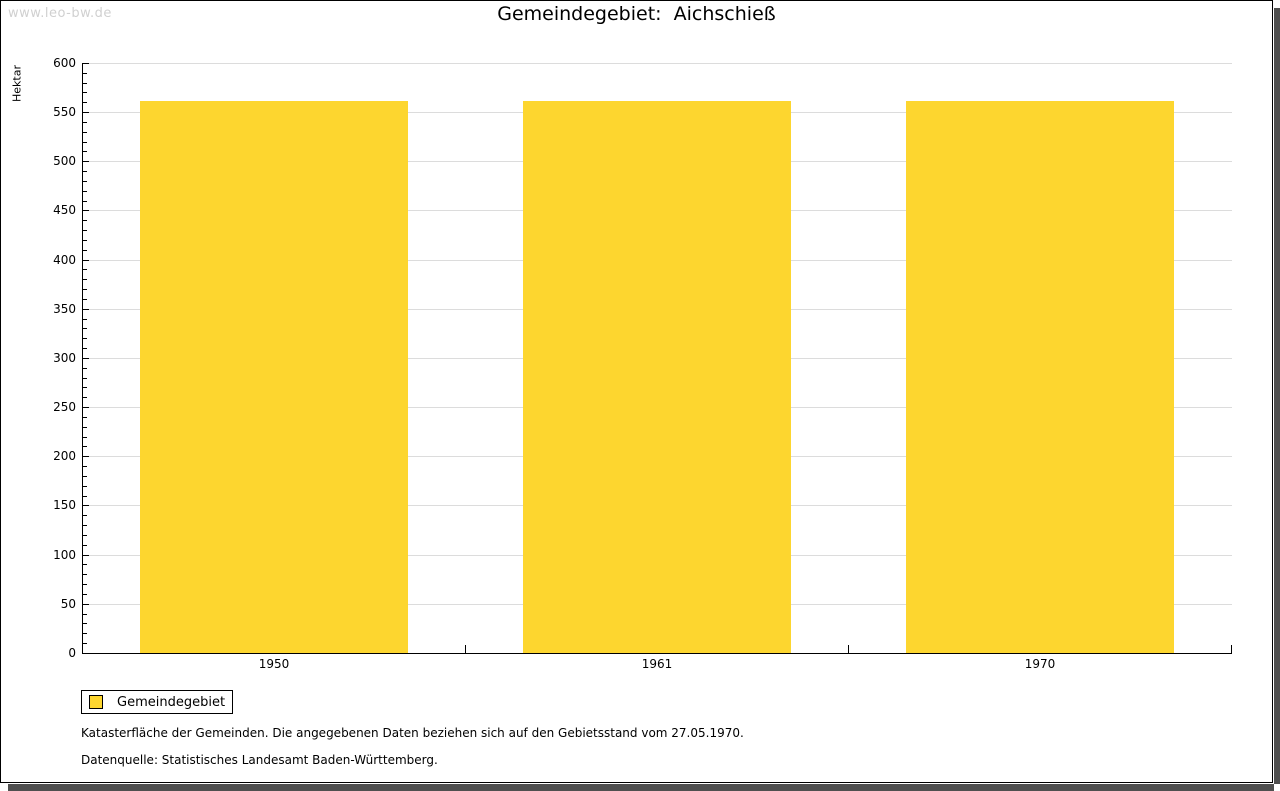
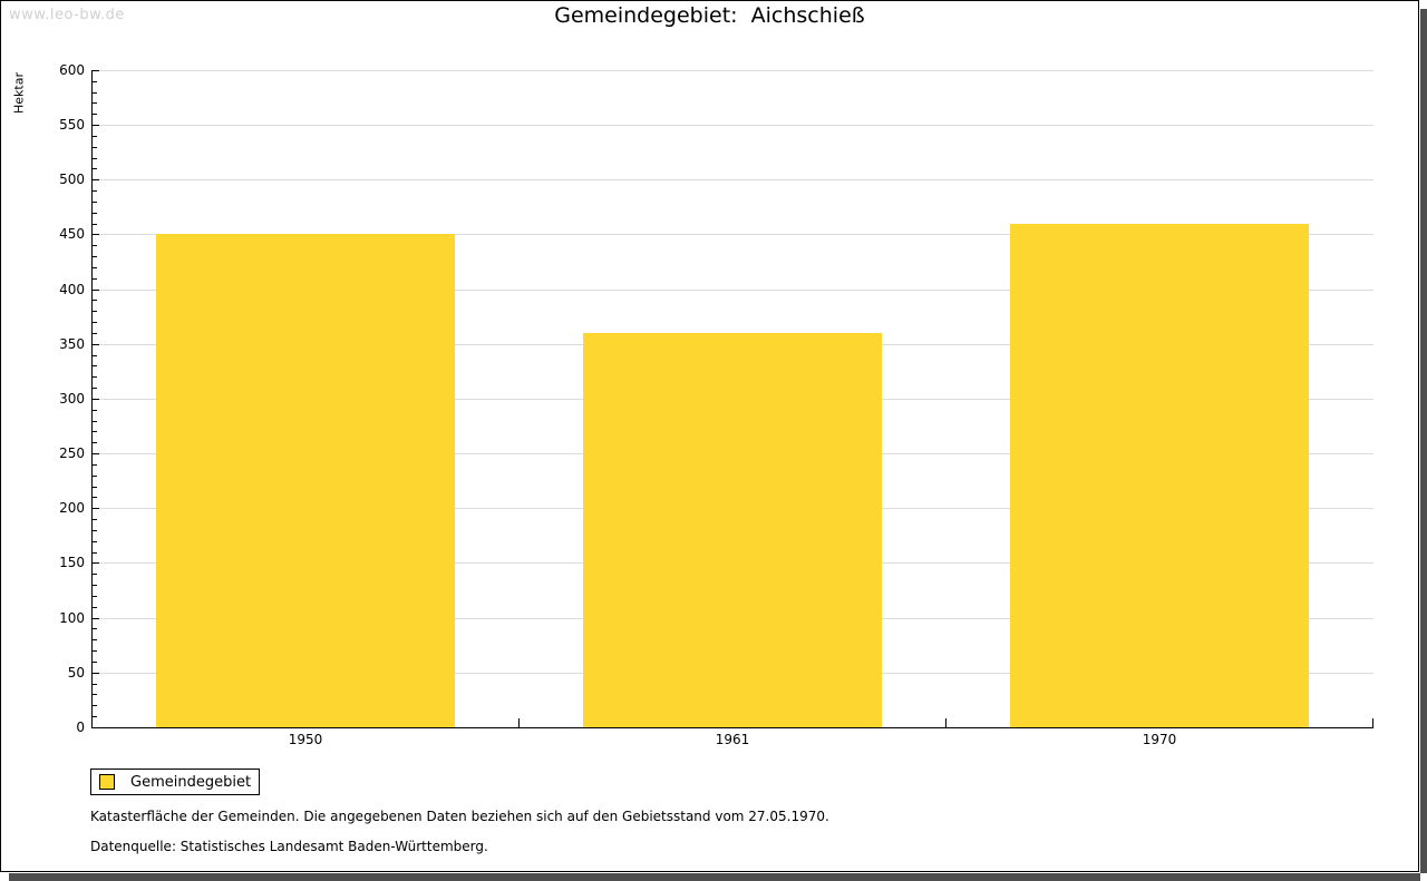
1950: 560 -> 450
1961: 560 -> 360
1970: 560 -> 460
